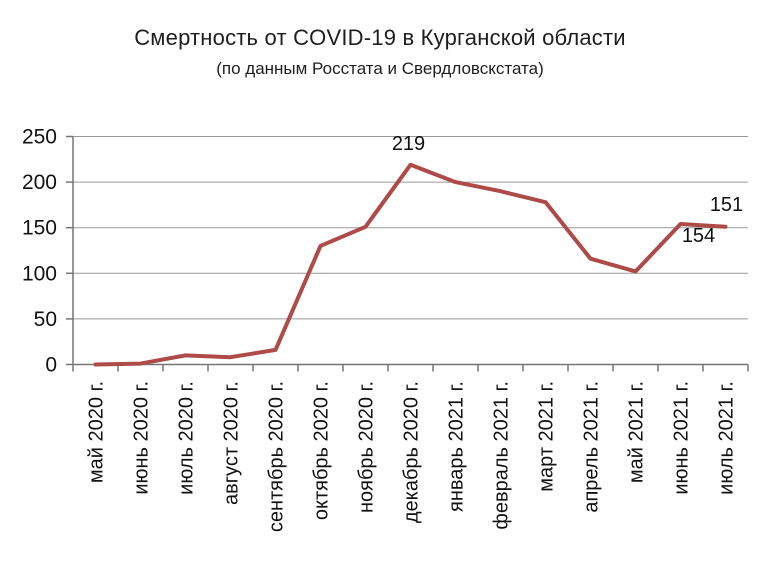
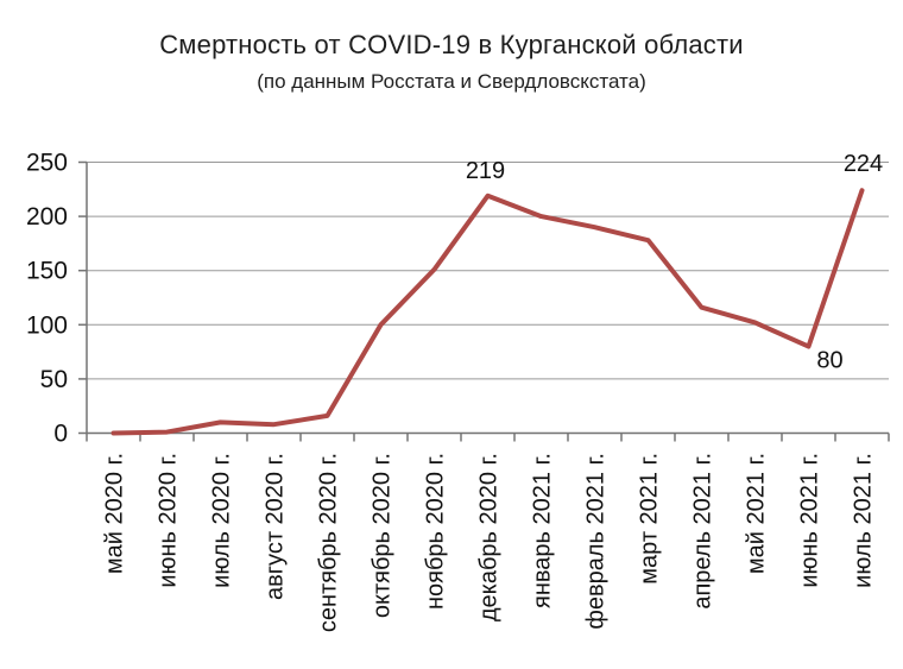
октябрь 2020 г.: 130 -> 100
июнь 2021 г.: 154 -> 80
июль 2021 г.: 151 -> 224
